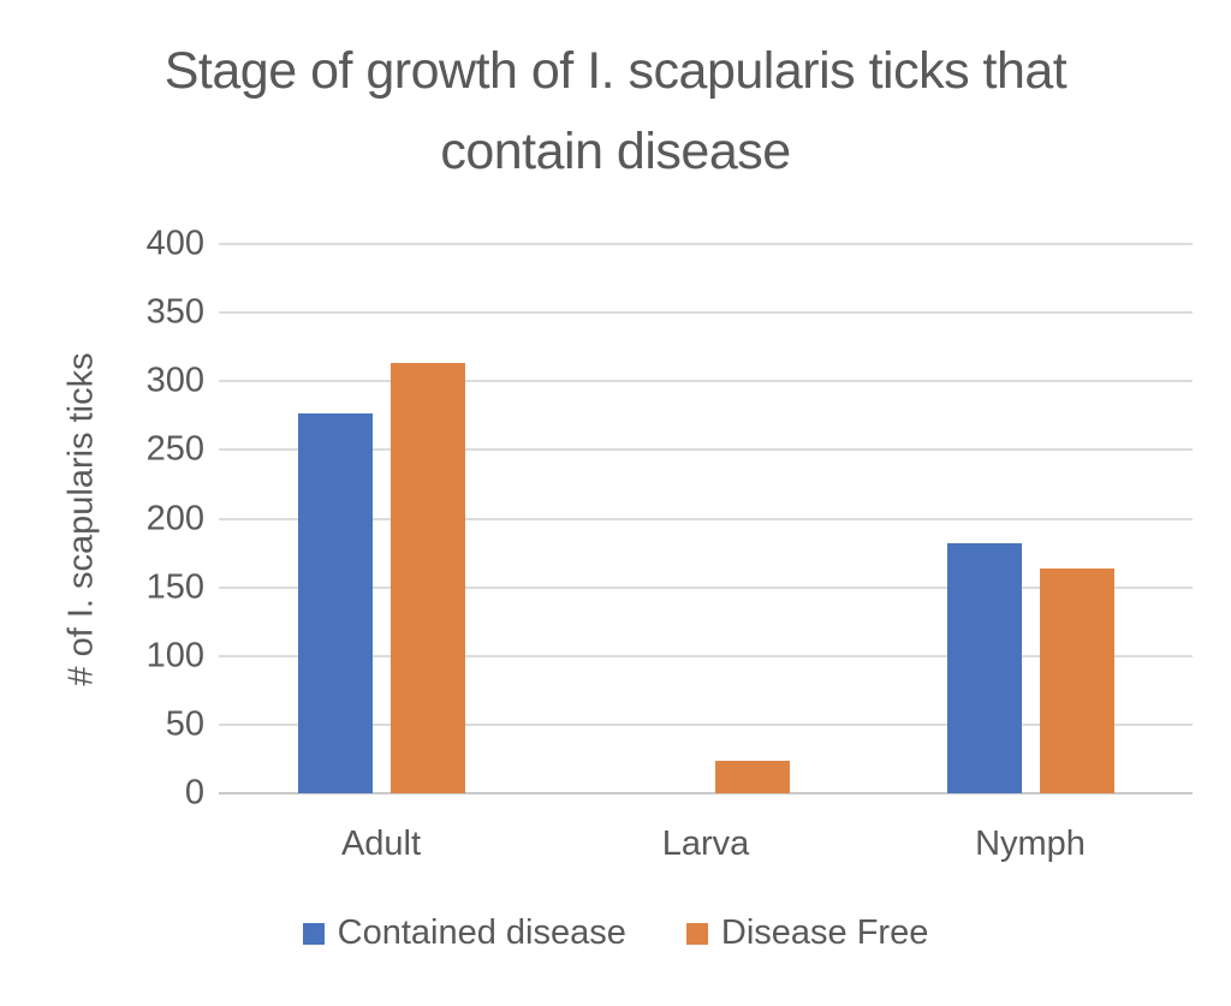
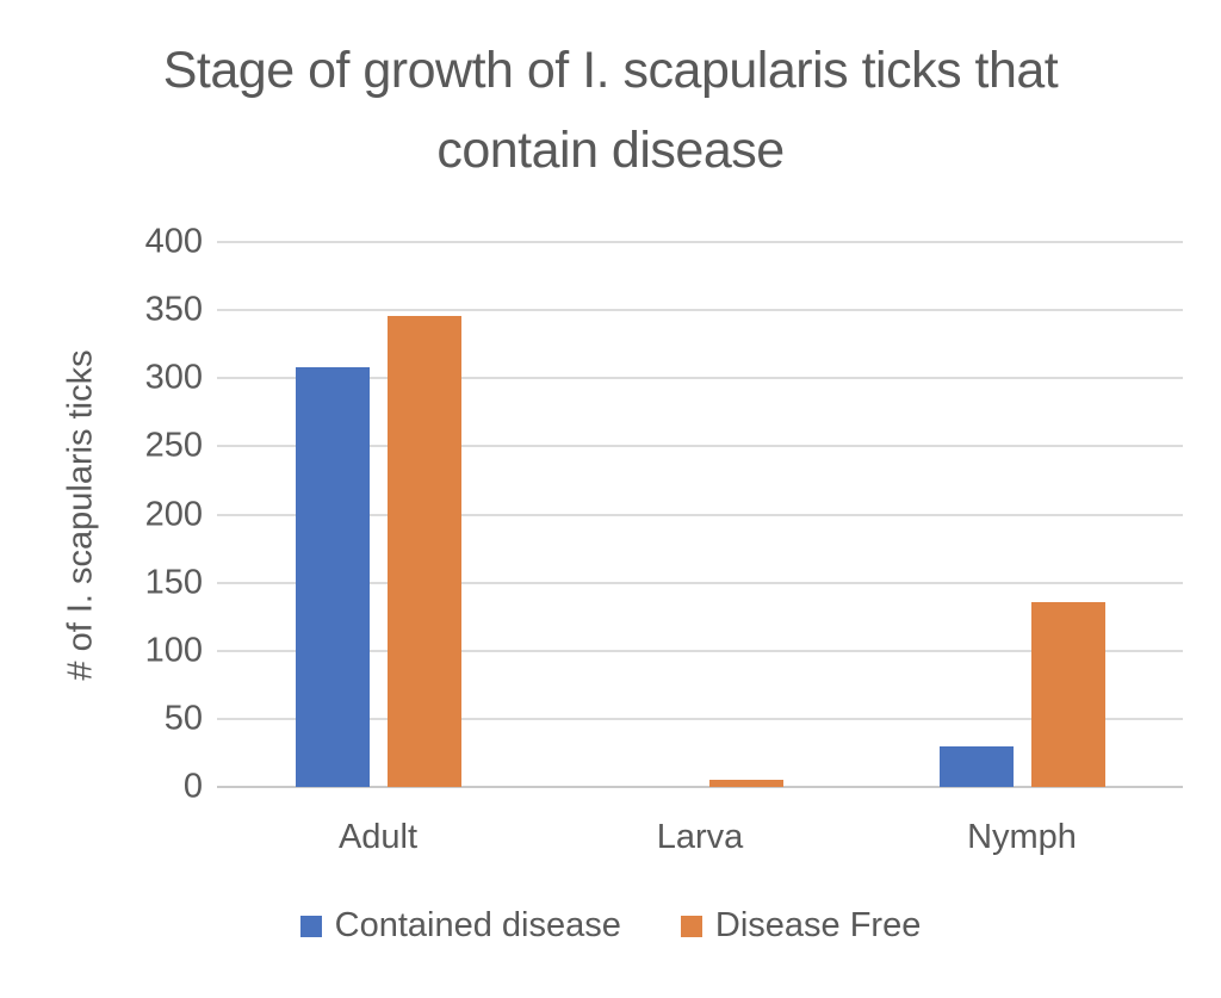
Contained disease/Adult: 277 -> 308
Disease Free/Adult: 313 -> 346
Disease Free/Larva: 24 -> 5
Contained disease/Nymph: 182 -> 30
Disease Free/Nymph: 164 -> 136
